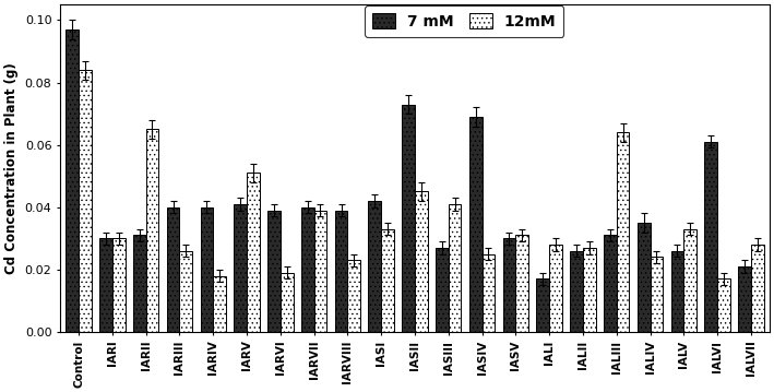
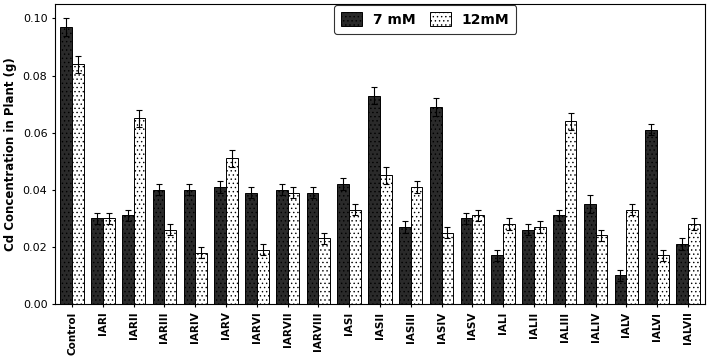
7 mM/IALV: 0.026 -> 0.010
